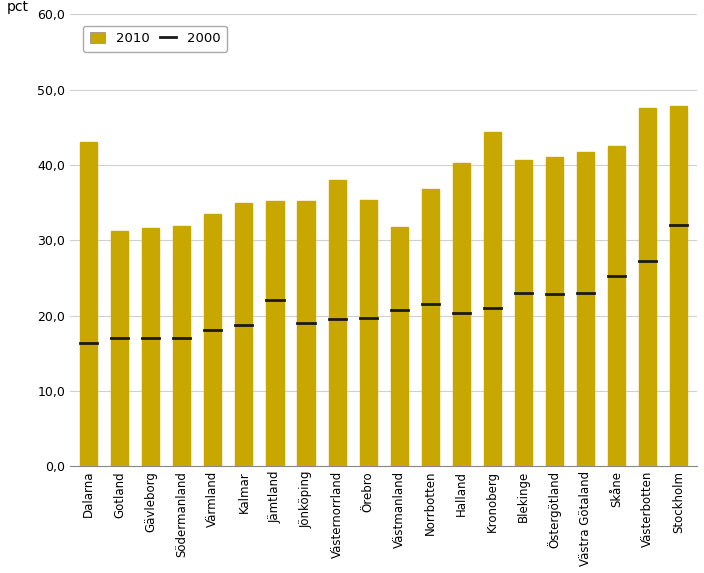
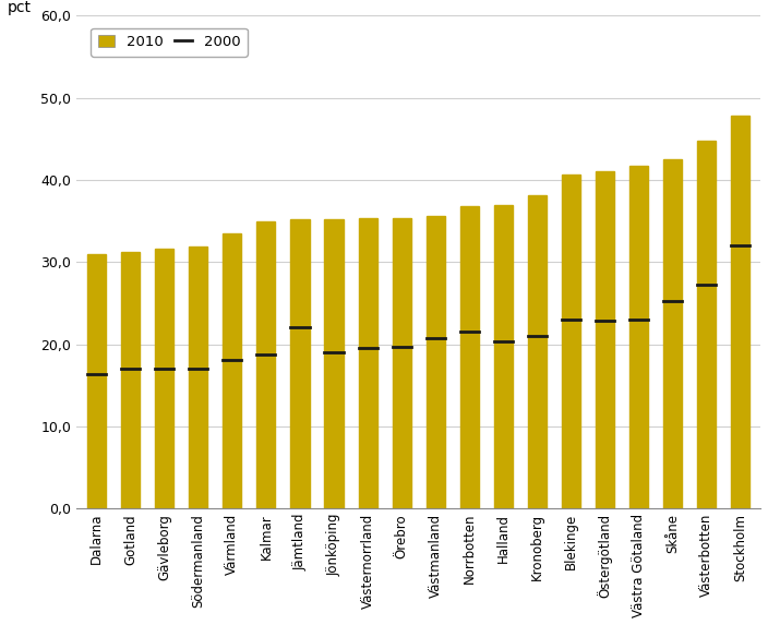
Dalarna: 43,0 -> 31,0
Västernorrland: 38,0 -> 35,3
Västmanland: 31,8 -> 35,6
Halland: 40,2 -> 36,9
Kronoberg: 44,4 -> 38,2
Västerbotten: 47,6 -> 44,8
